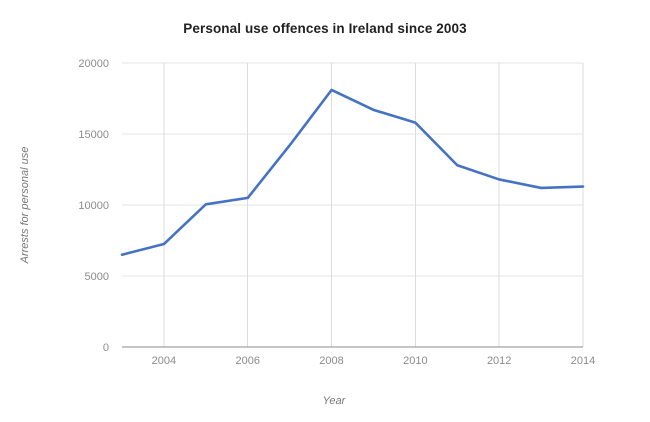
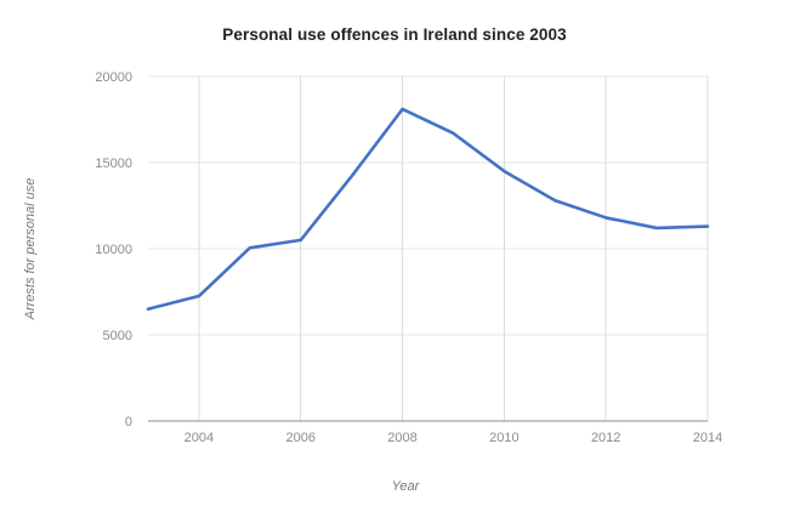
2010: 15800 -> 14500
